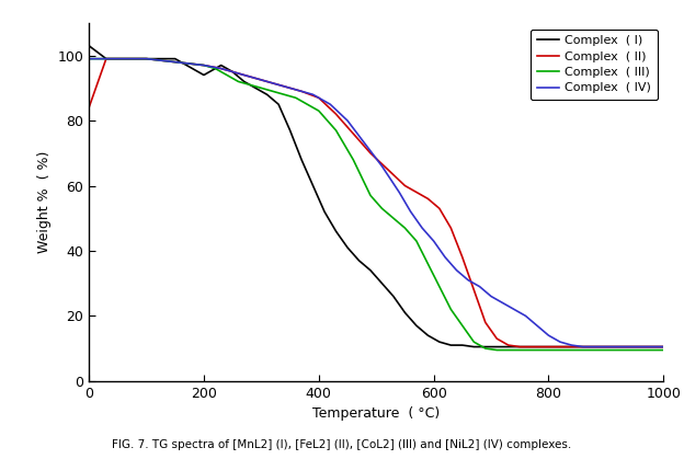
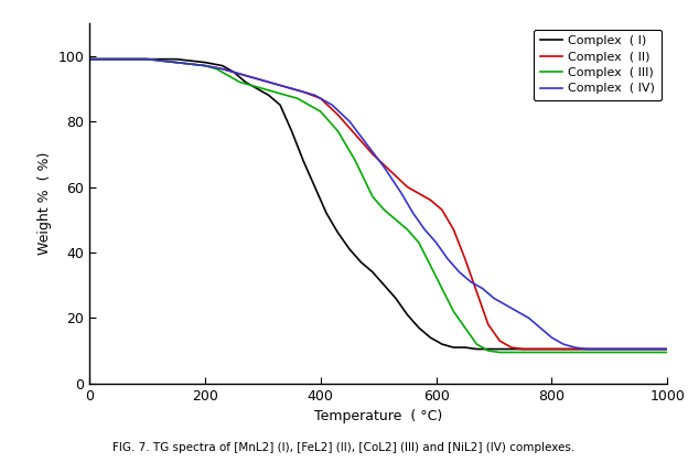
Complex ( I)/0: 103.0 -> 99.0
Complex ( II)/0: 84.0 -> 99.0
Complex ( I)/200: 94.0 -> 98.0
